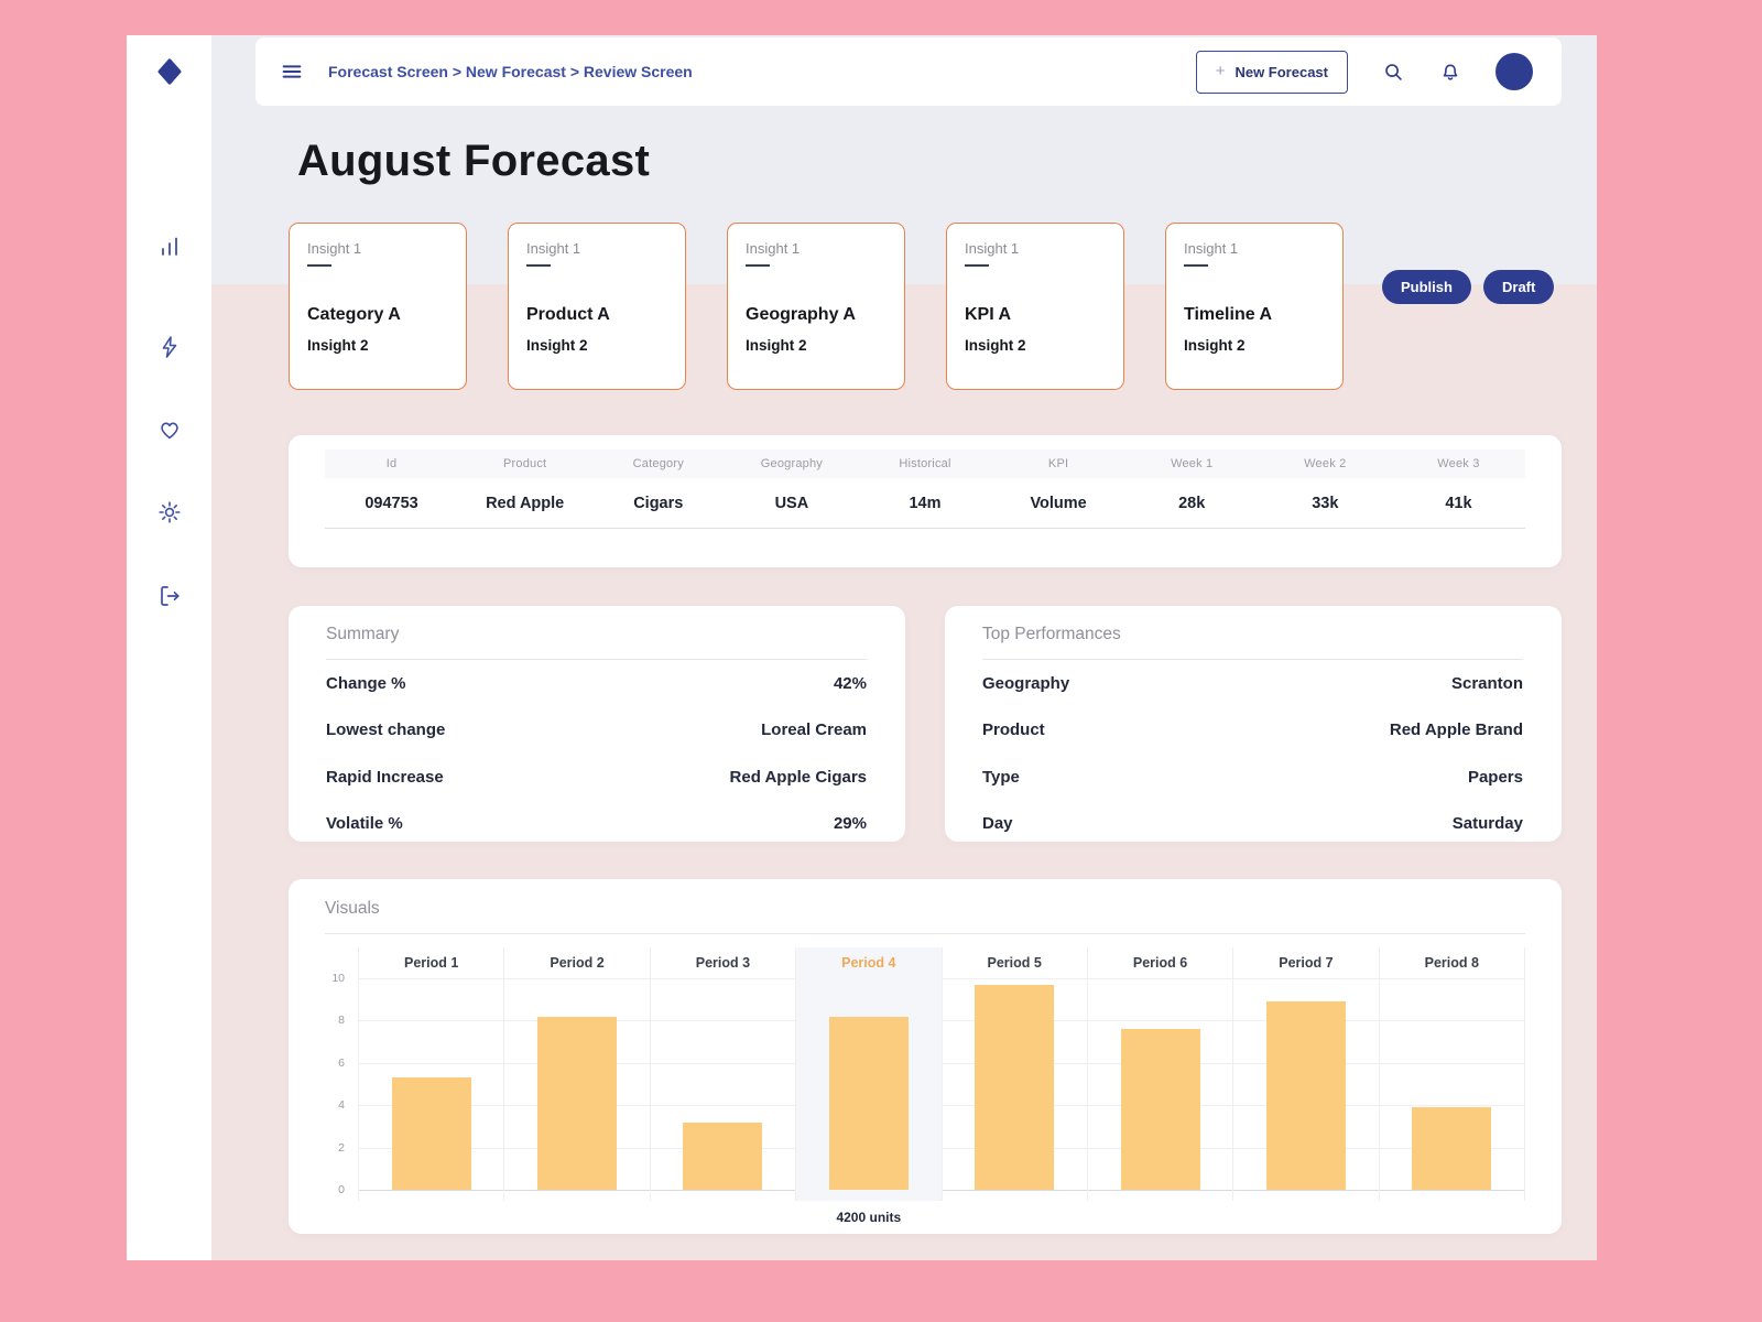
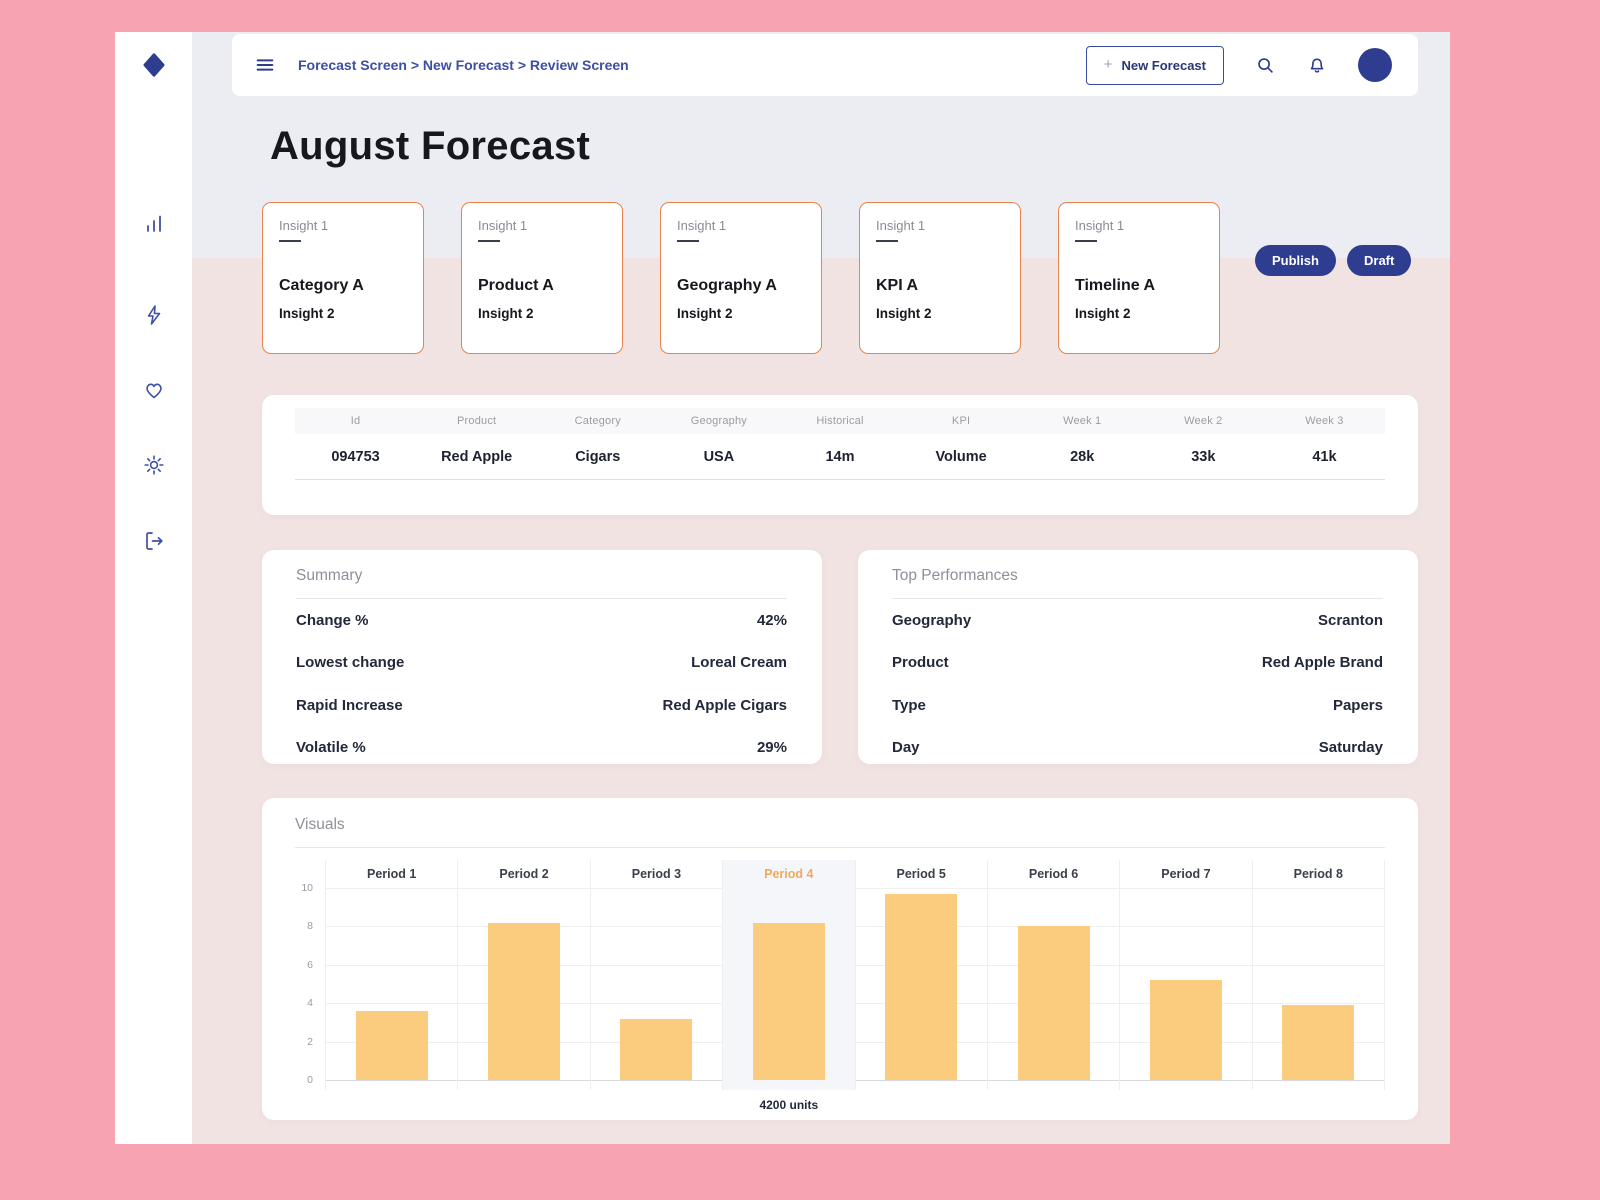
Period 1: 5.3 -> 3.6
Period 6: 7.6 -> 8.0
Period 7: 8.9 -> 5.2
